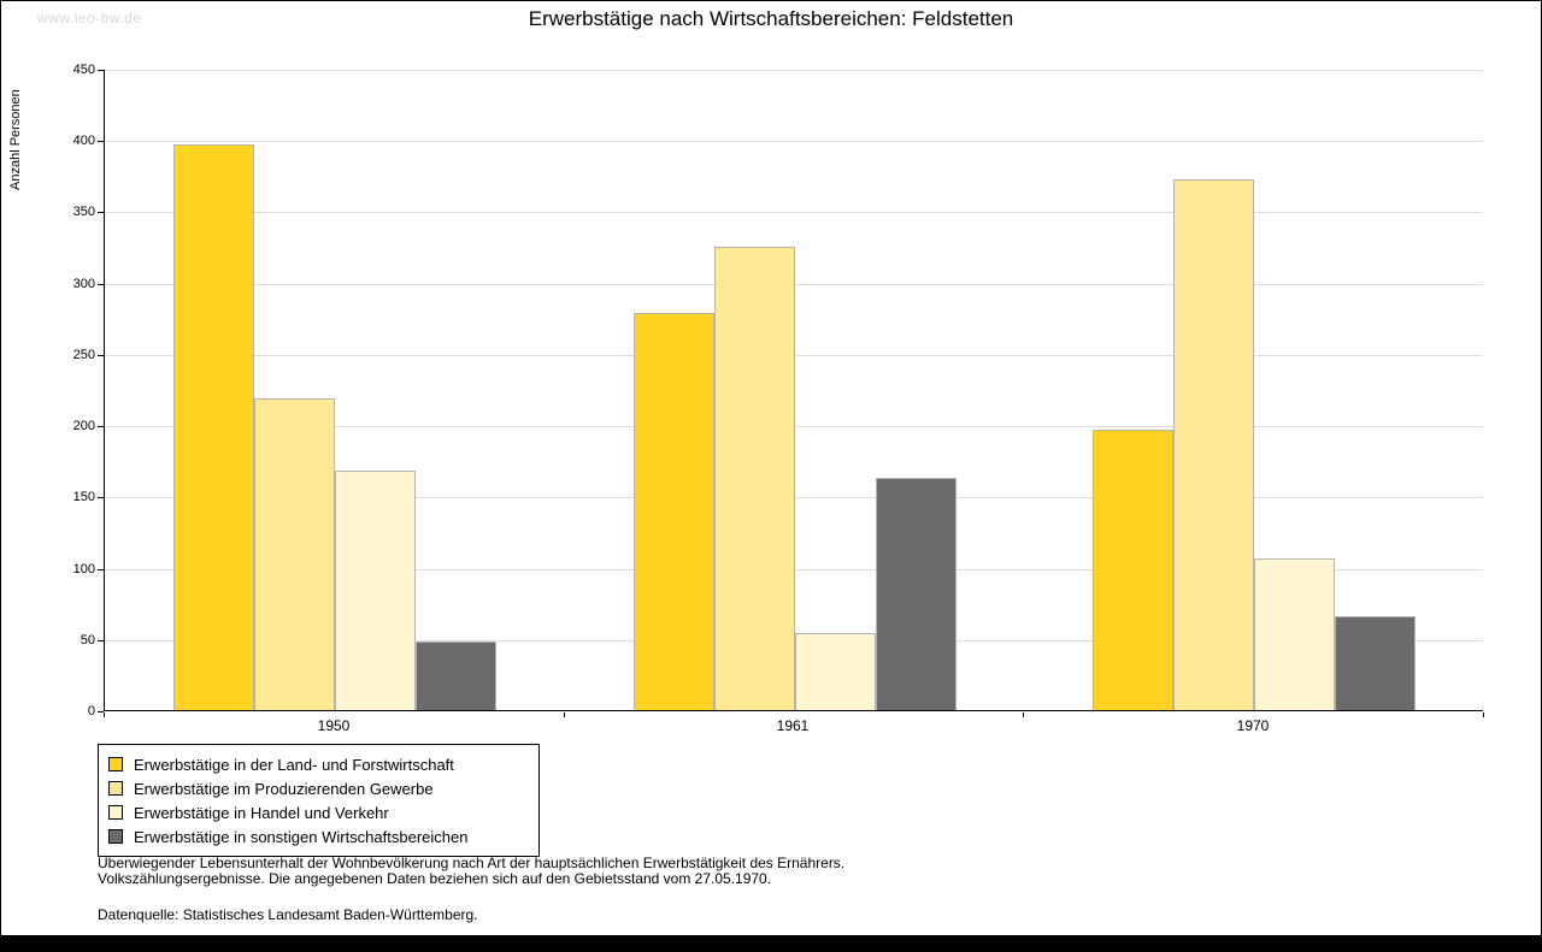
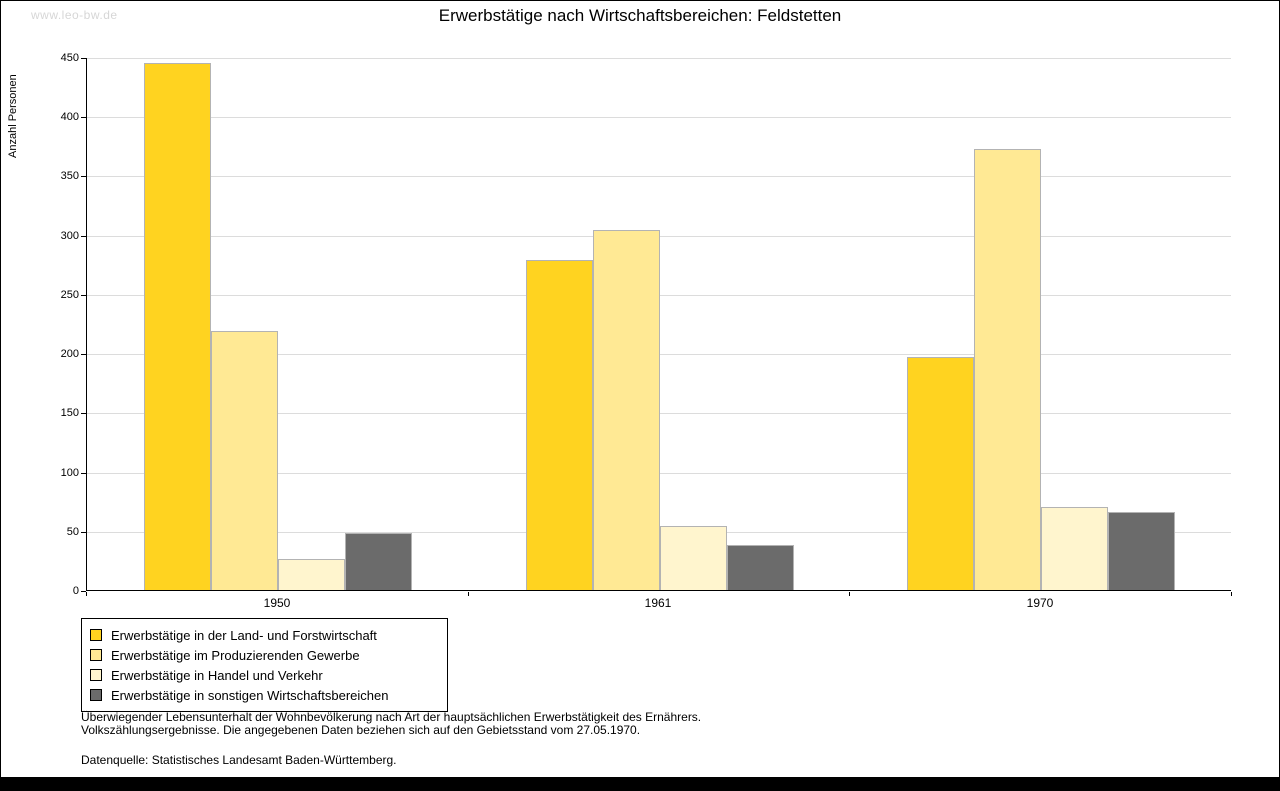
Erwerbstätige in der Land- und Forstwirtschaft/1950: 397 -> 445
Erwerbstätige in Handel und Verkehr/1950: 168 -> 26
Erwerbstätige im Produzierenden Gewerbe/1961: 325 -> 304
Erwerbstätige in sonstigen Wirtschaftsbereichen/1961: 163 -> 38
Erwerbstätige in Handel und Verkehr/1970: 106 -> 70
